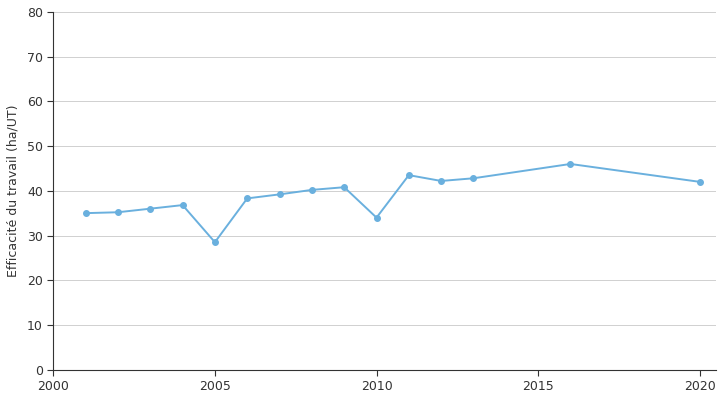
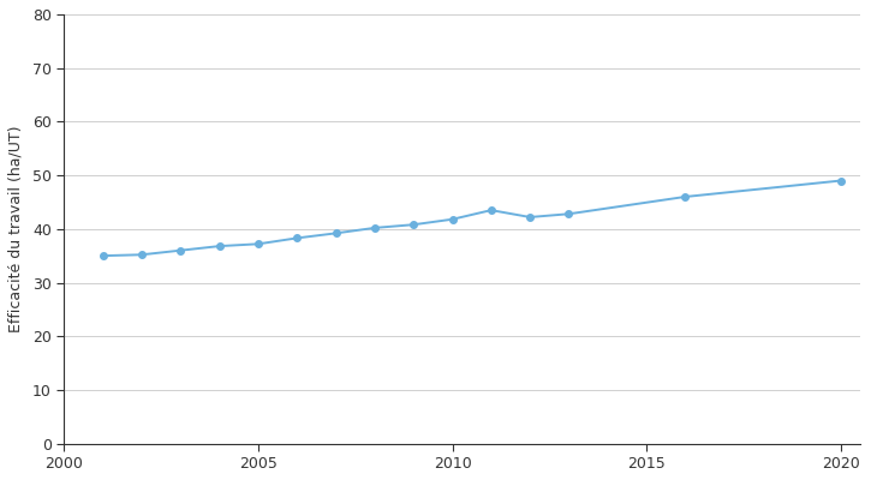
2005: 28.5 -> 37.2
2010: 34.0 -> 41.8
2020: 42.0 -> 49.0
